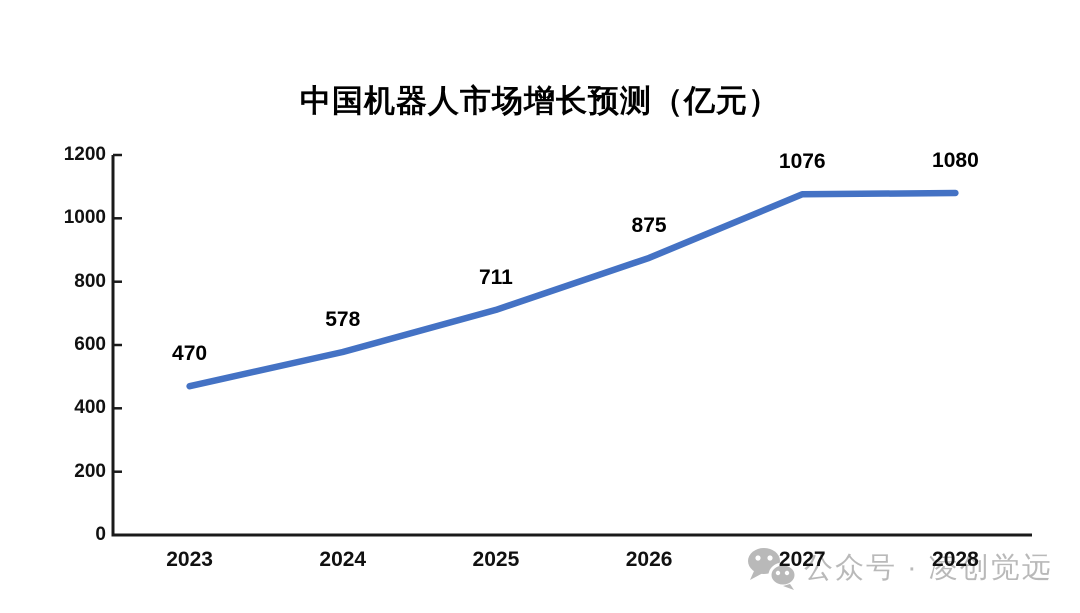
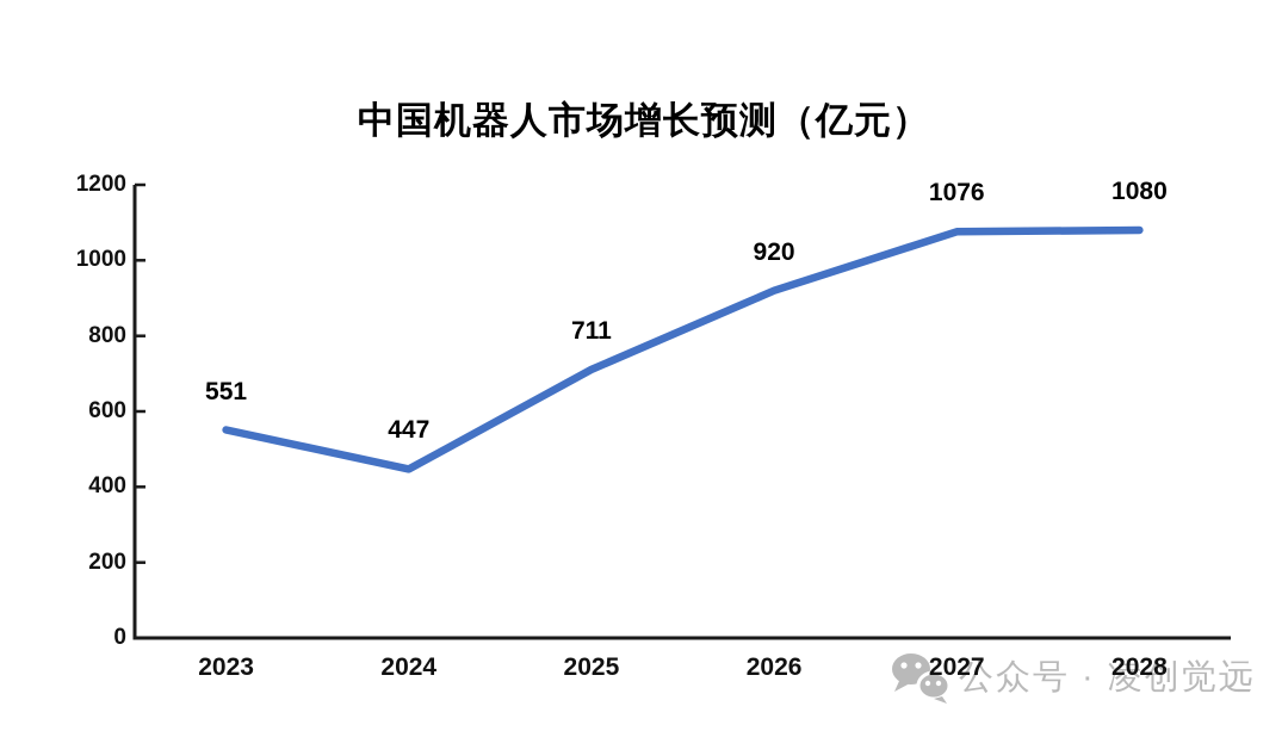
2023: 470 -> 551
2024: 578 -> 447
2026: 875 -> 920
